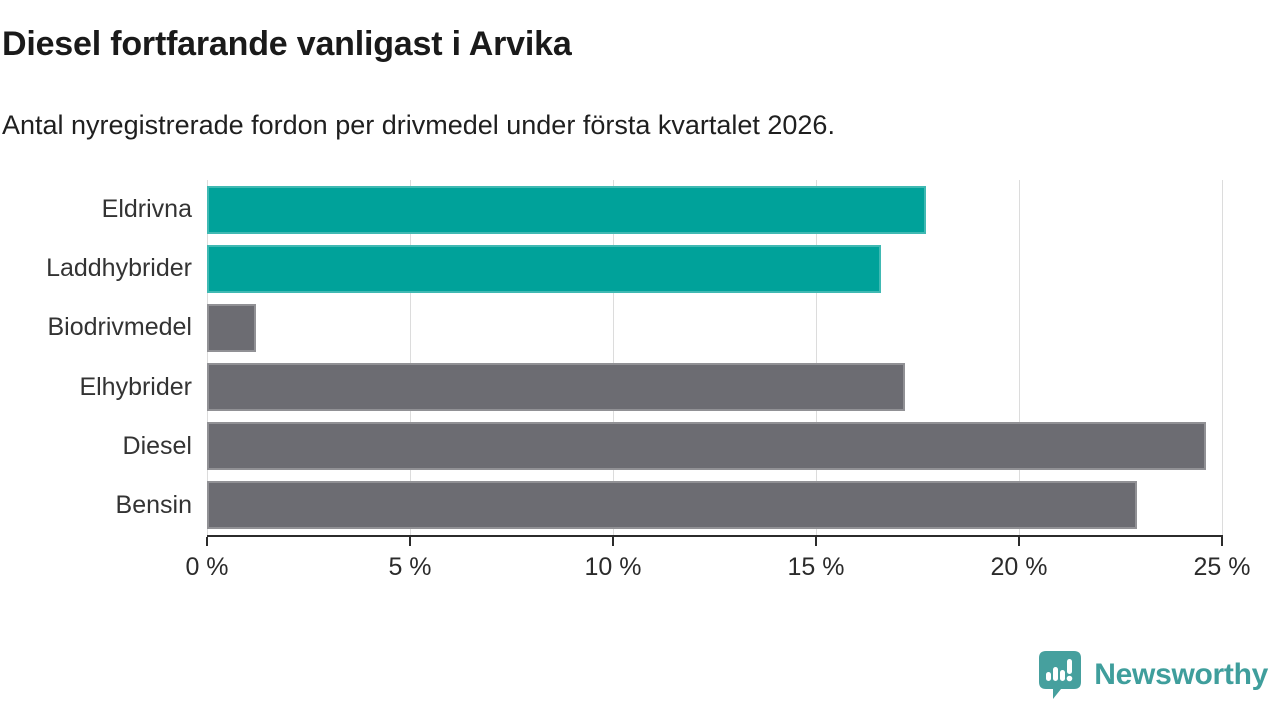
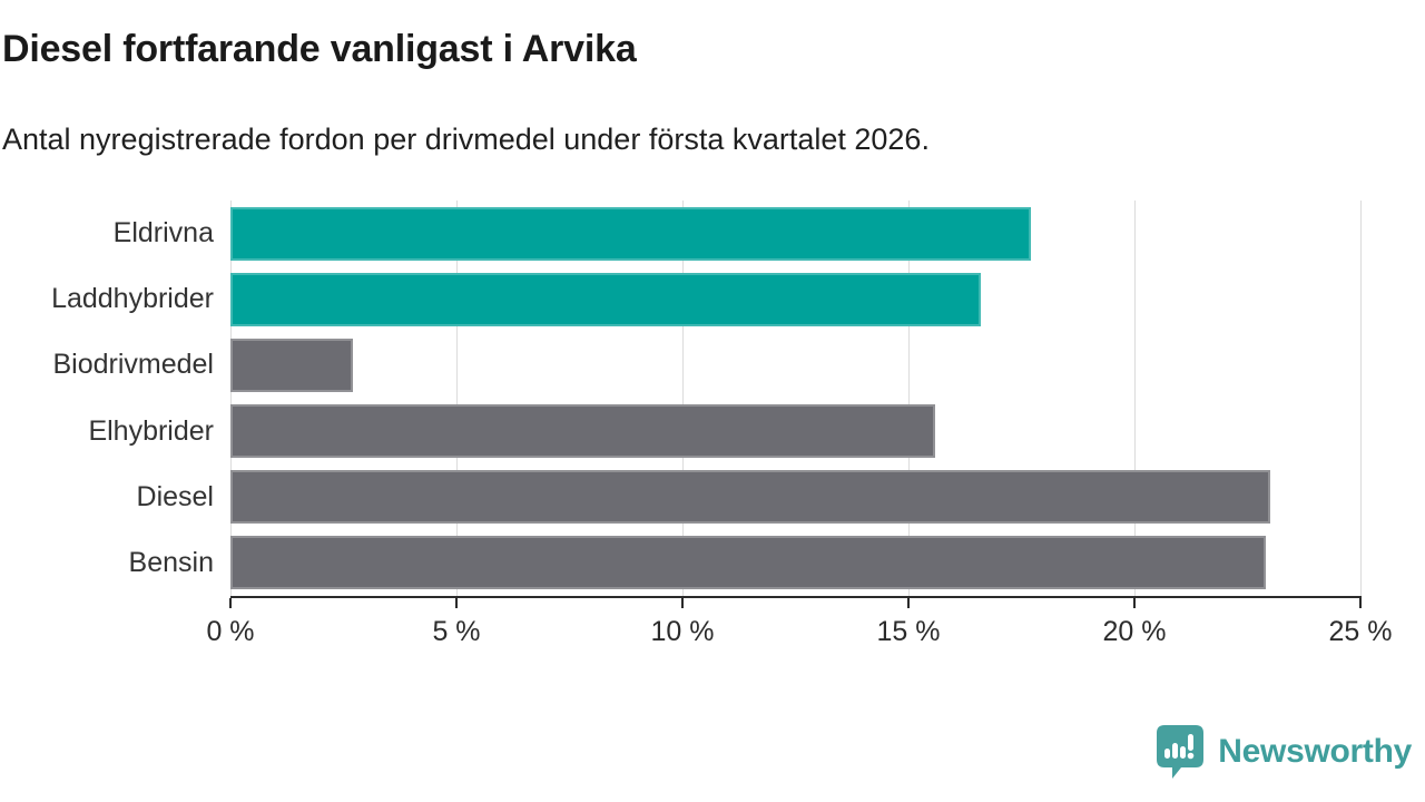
Biodrivmedel: 1.2% -> 2.7%
Elhybrider: 17.2% -> 15.6%
Diesel: 24.6% -> 23.0%
